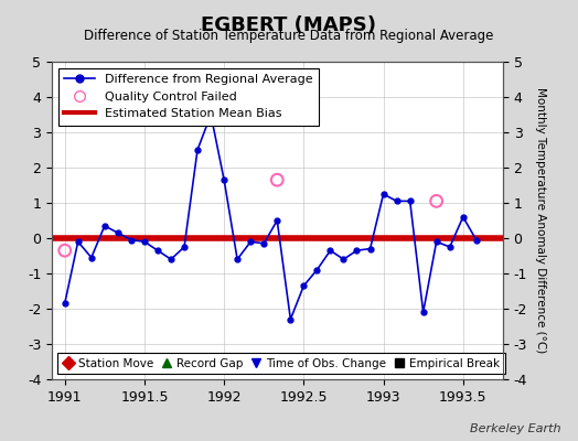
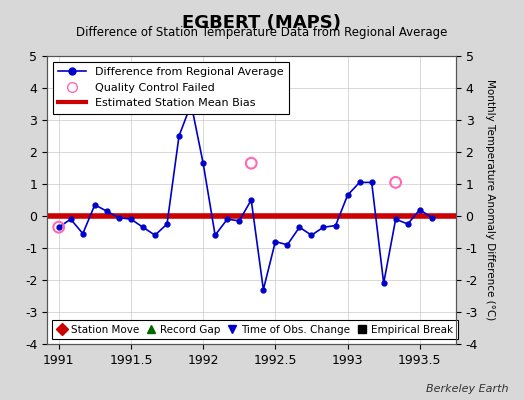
Time of Obs. Change/1991: -1.85 -> -0.35
Time of Obs. Change/1992.5: -1.35 -> -0.80
Time of Obs. Change/1993: 1.25 -> 0.65
Time of Obs. Change/1993.5: 0.60 -> 0.20
